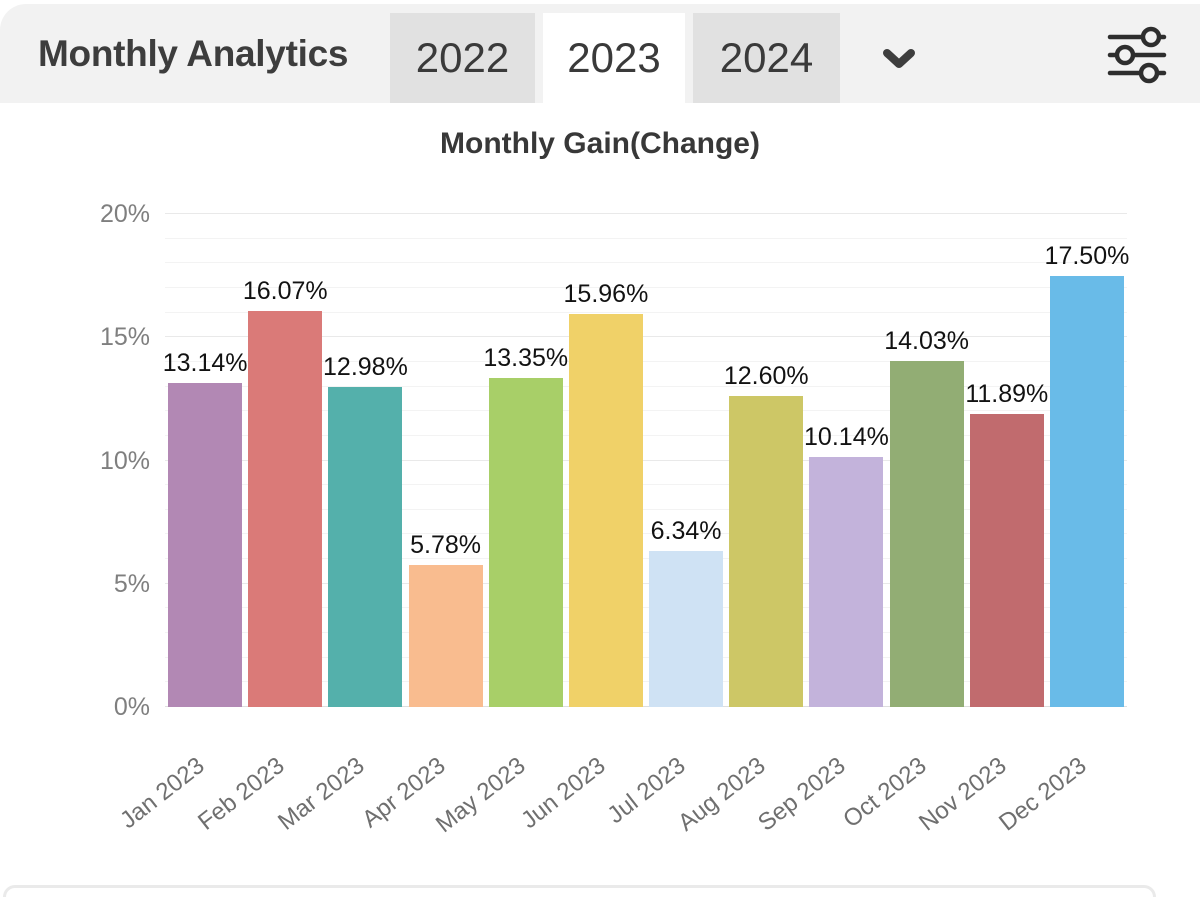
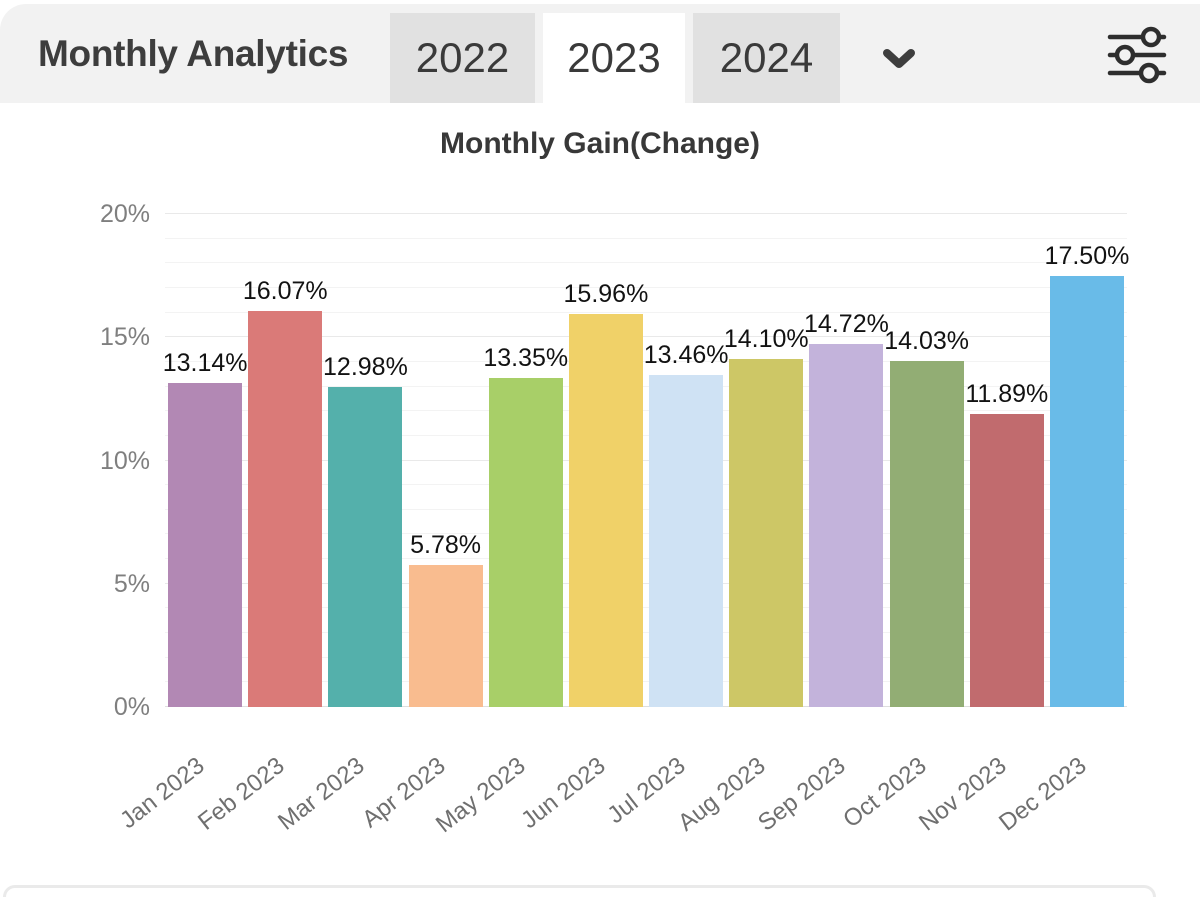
Jul 2023: 6.34% -> 13.46%
Aug 2023: 12.60% -> 14.10%
Sep 2023: 10.14% -> 14.72%
